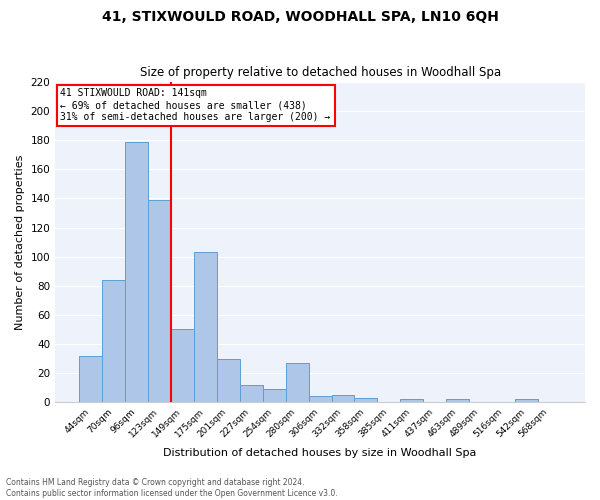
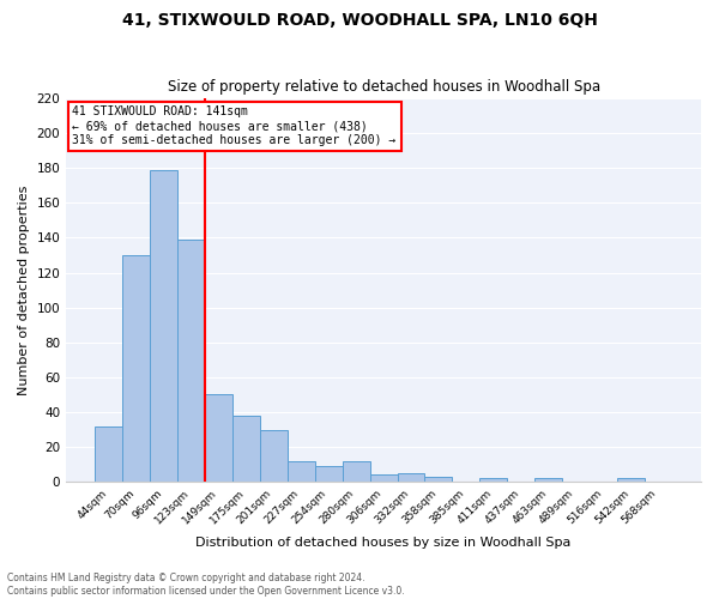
70sqm: 84 -> 130
175sqm: 103 -> 38
280sqm: 27 -> 12
